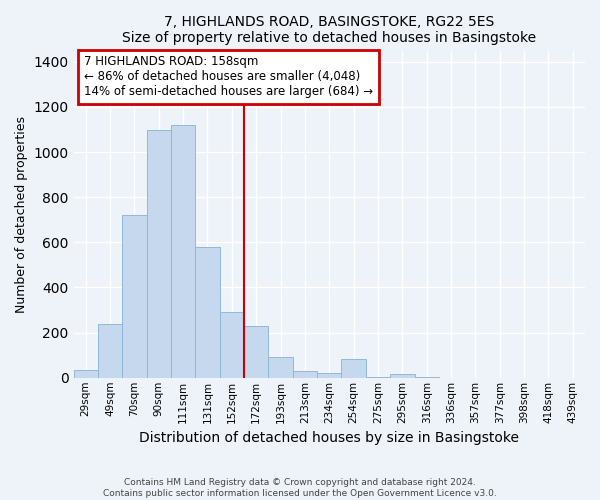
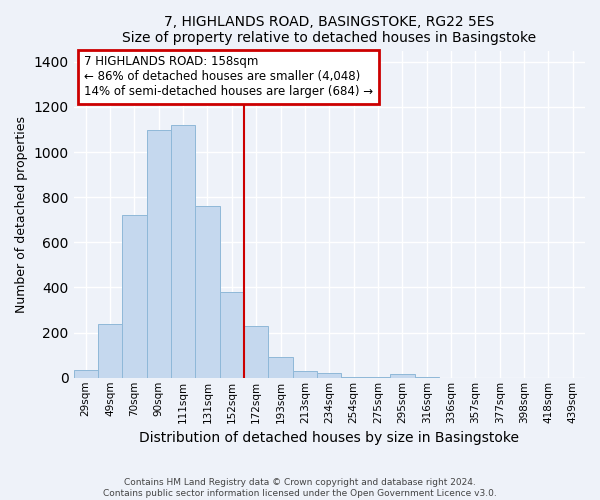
131sqm: 580 -> 760
152sqm: 290 -> 380
254sqm: 85 -> 5
